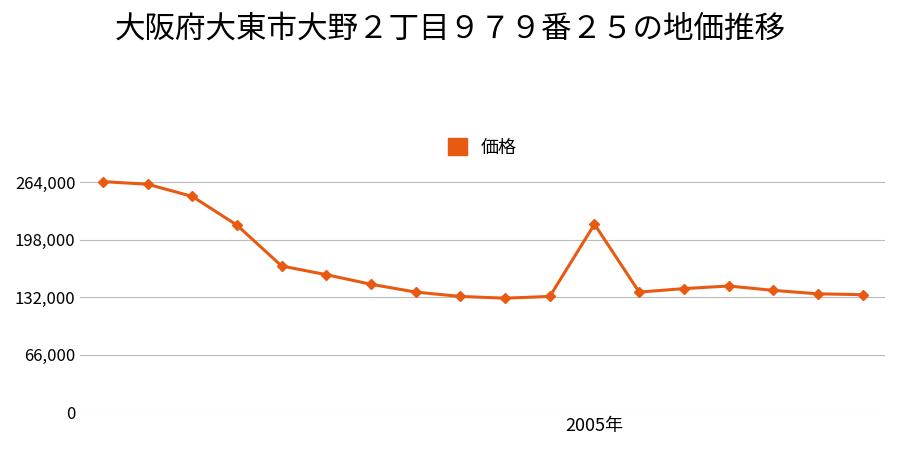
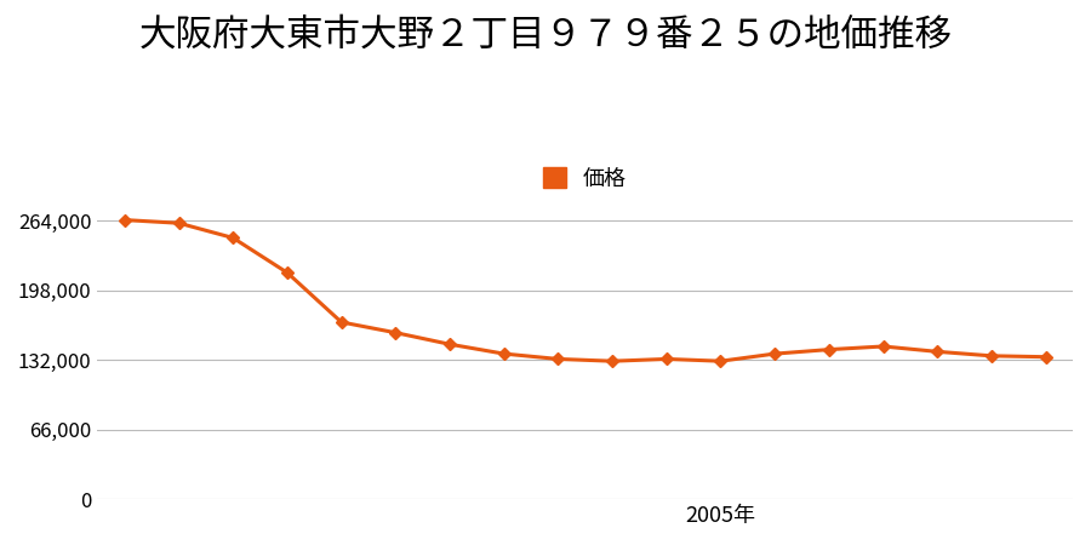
2005年: 216,000 -> 131,000
